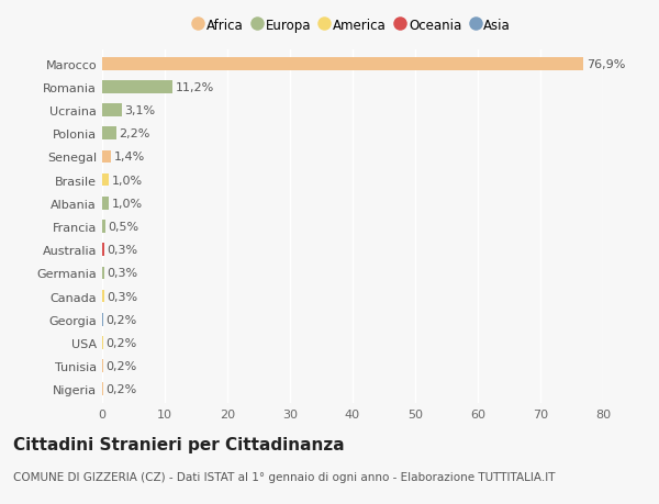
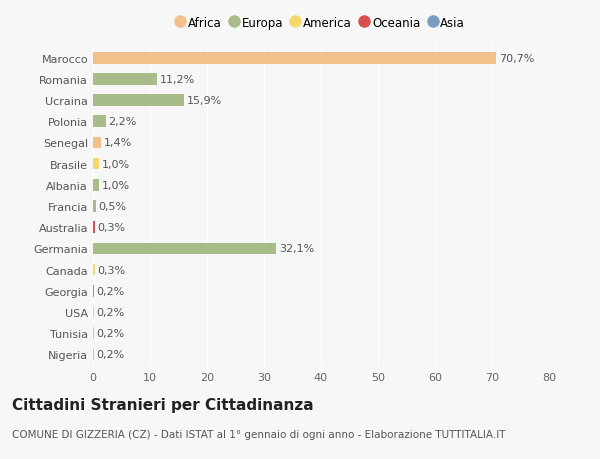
Marocco: 76,9% -> 70,7%
Ucraina: 3,1% -> 15,9%
Germania: 0,3% -> 32,1%
